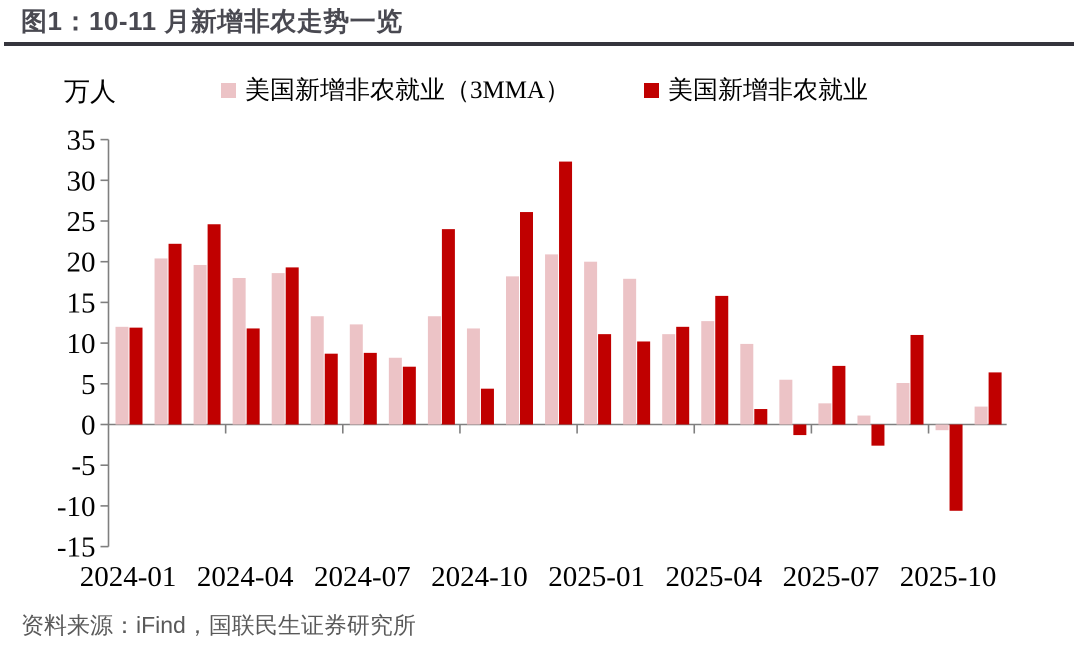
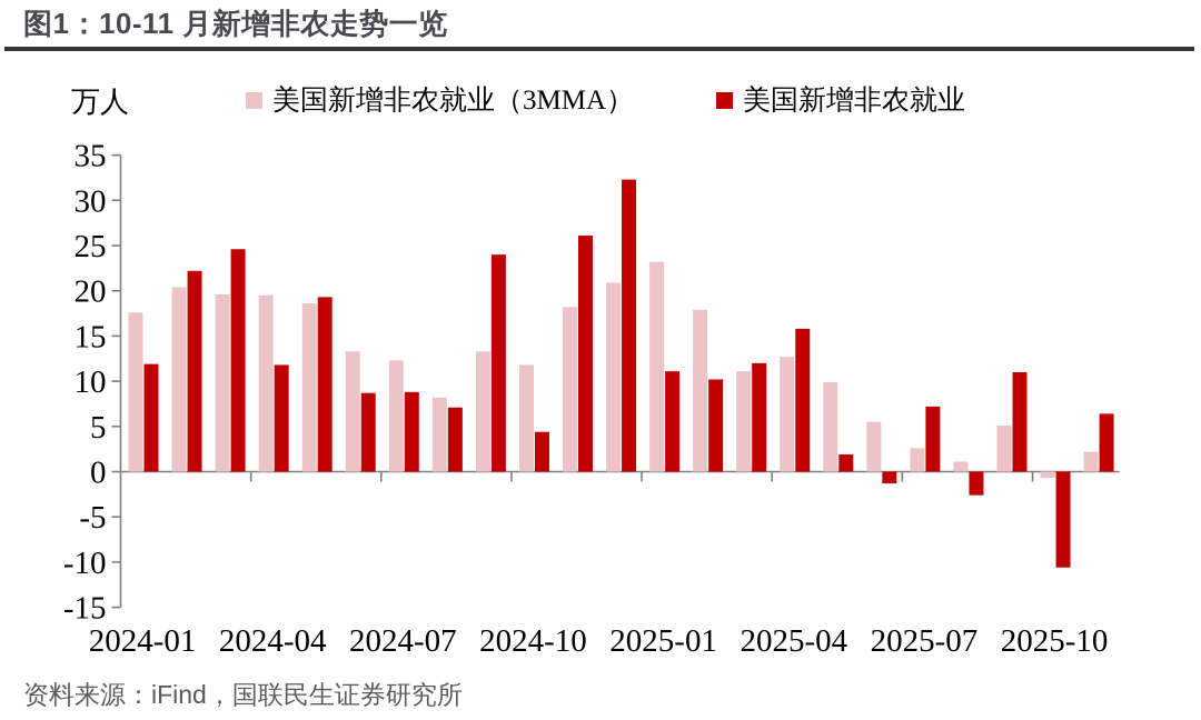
美国新增非农就业（3MMA）/2024-01: 12 -> 18
美国新增非农就业（3MMA）/2024-04: 18 -> 20
美国新增非农就业（3MMA）/2025-01: 20 -> 23
